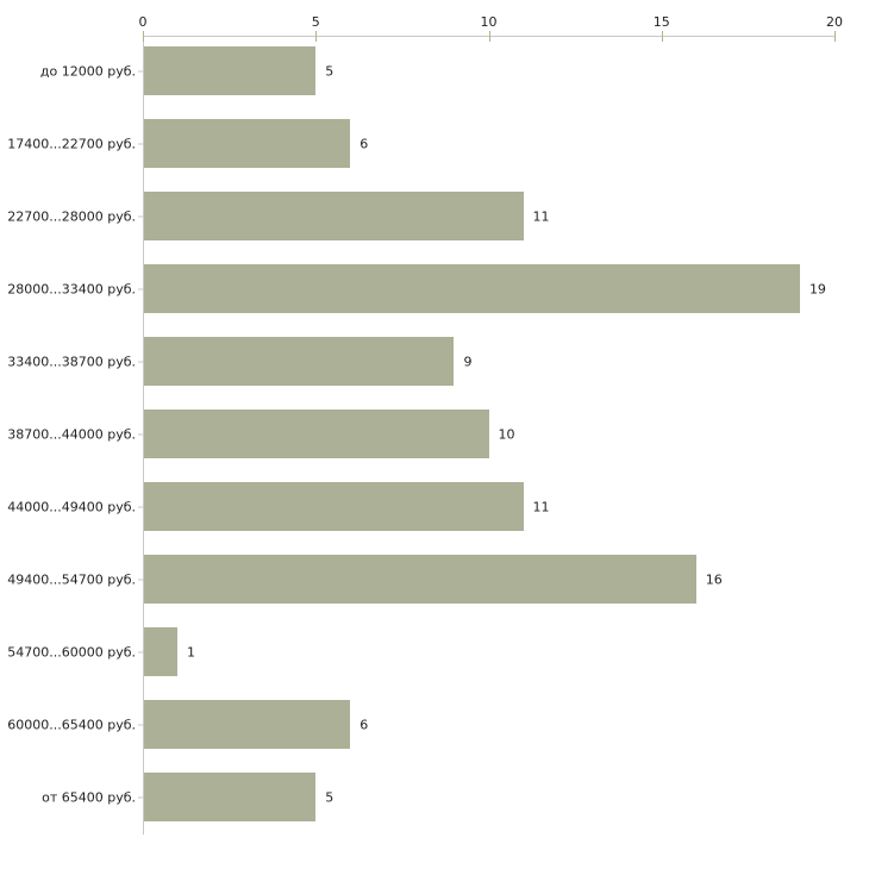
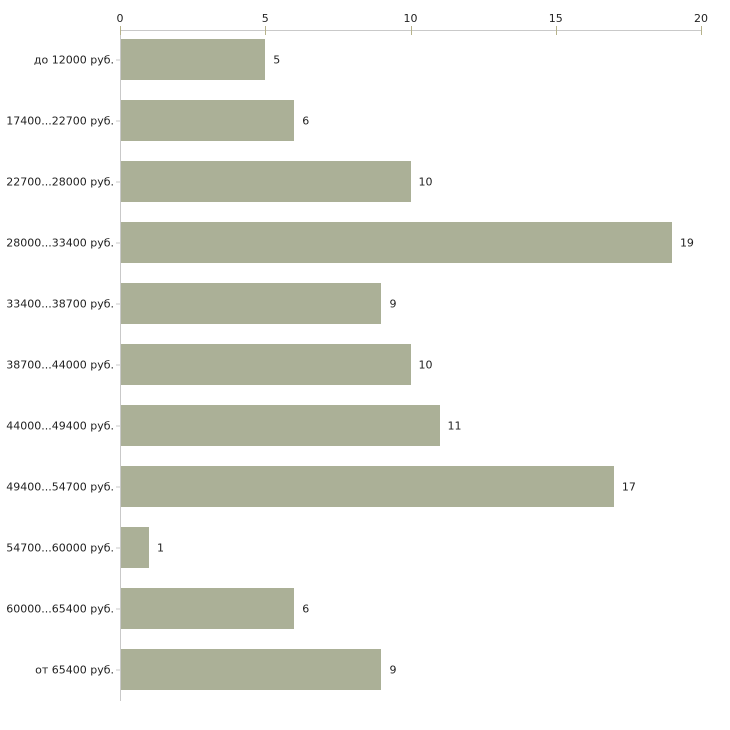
22700...28000 руб.: 11 -> 10
49400...54700 руб.: 16 -> 17
от 65400 руб.: 5 -> 9
